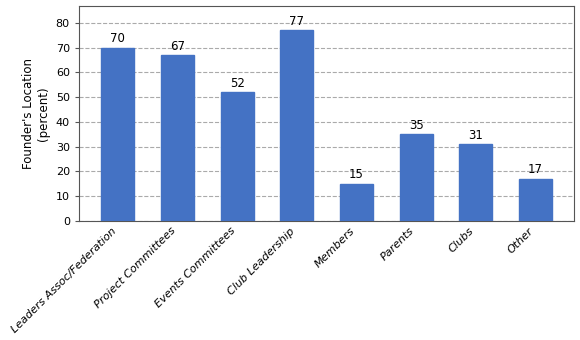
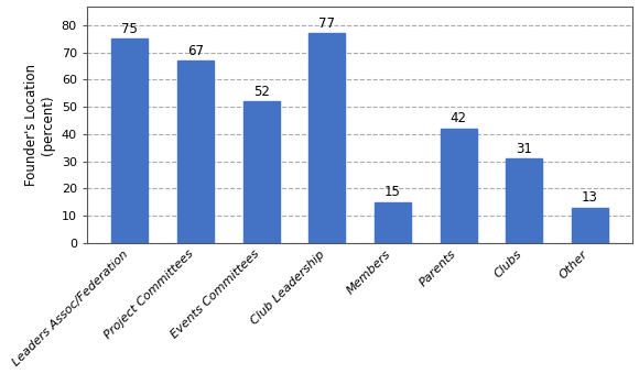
Leaders Assoc/Federation: 70 -> 75
Parents: 35 -> 42
Other: 17 -> 13
